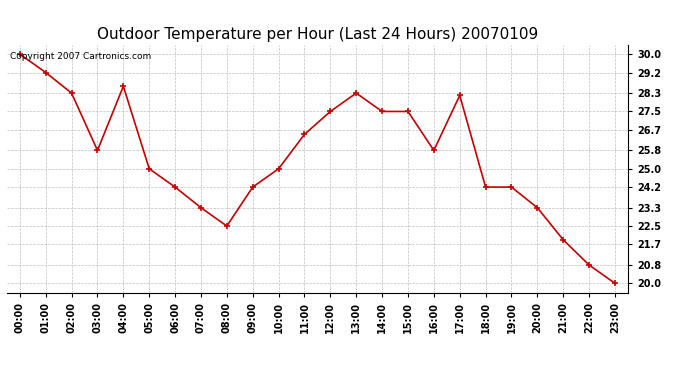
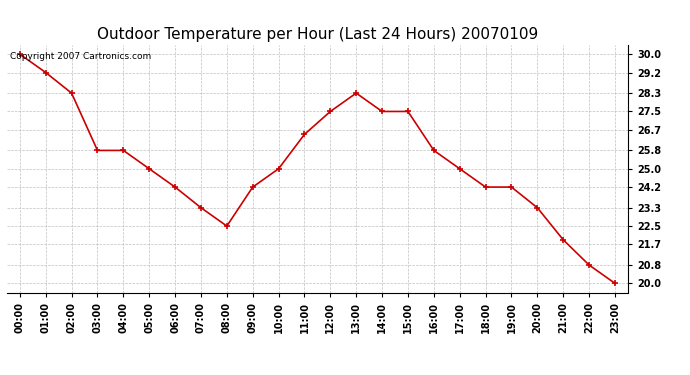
04:00: 28.6 -> 25.8
17:00: 28.2 -> 25.0
